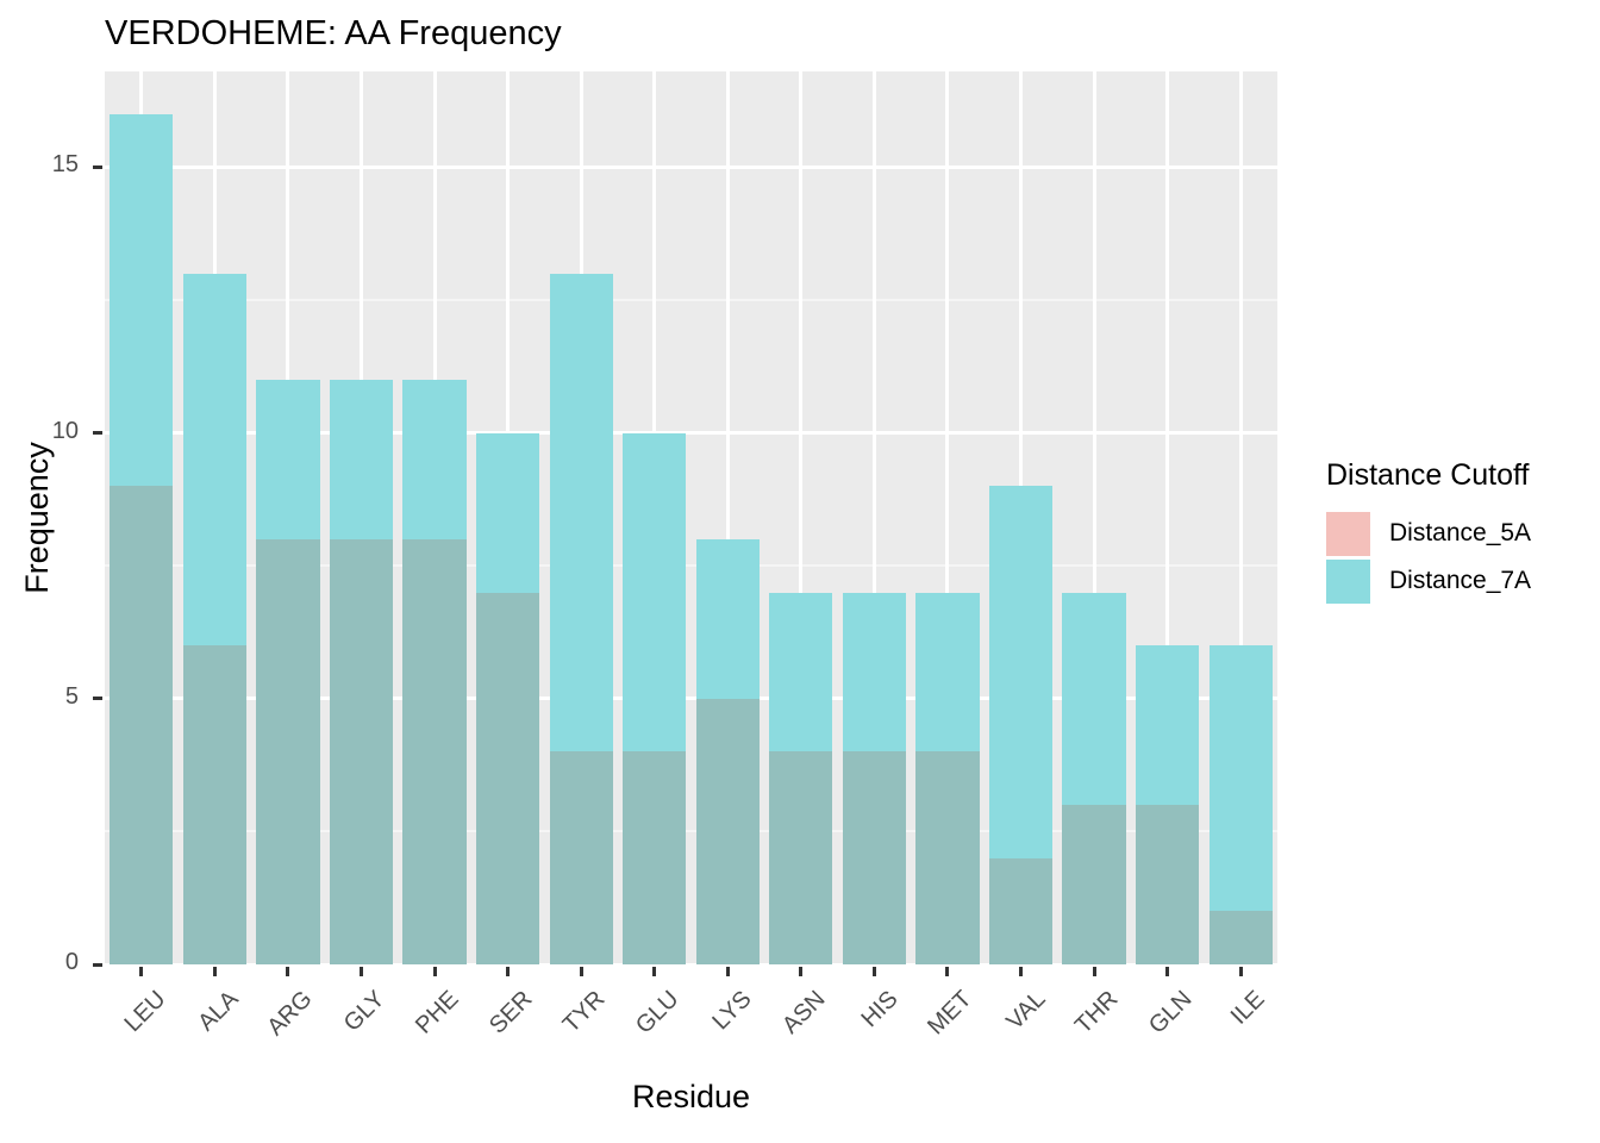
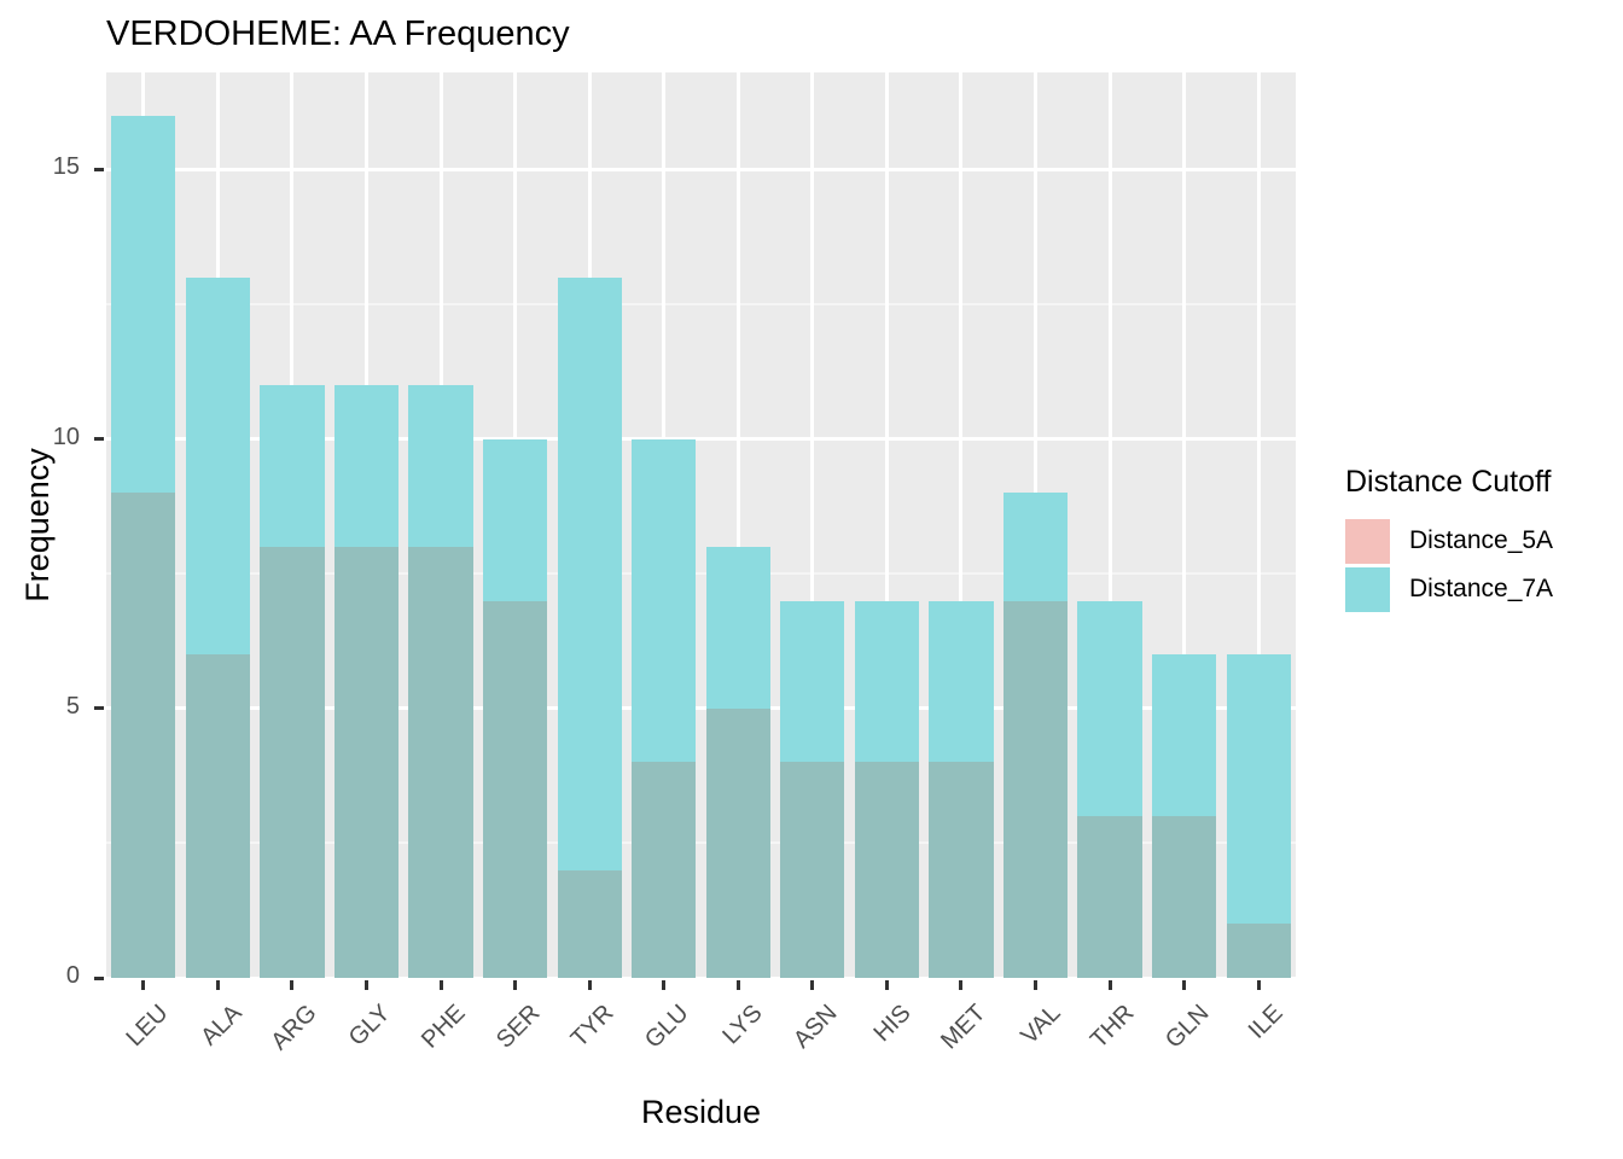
Distance_5A/TYR: 4 -> 2
Distance_5A/VAL: 2 -> 7
